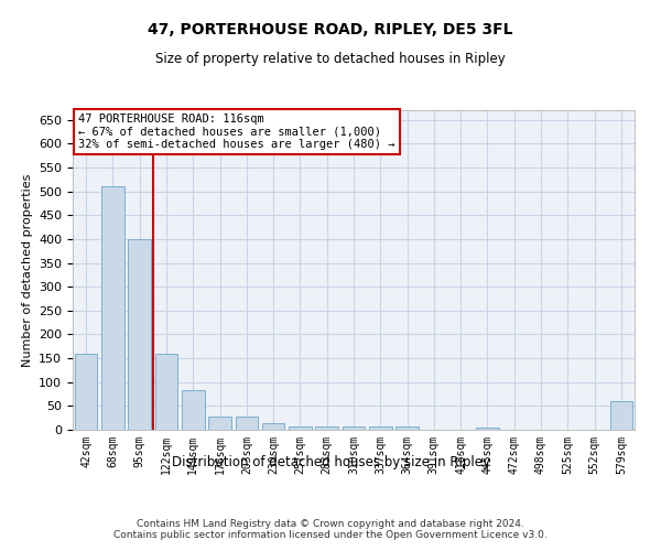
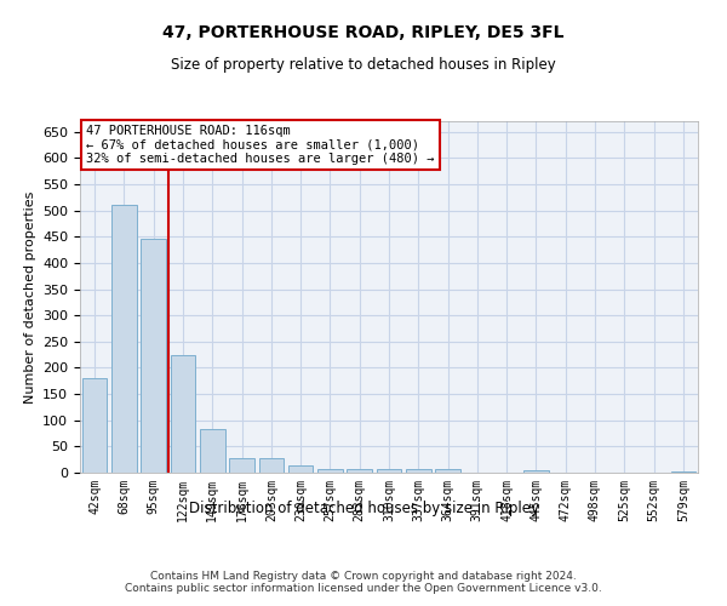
42sqm: 160 -> 180
95sqm: 400 -> 445
122sqm: 160 -> 225
579sqm: 60 -> 3
